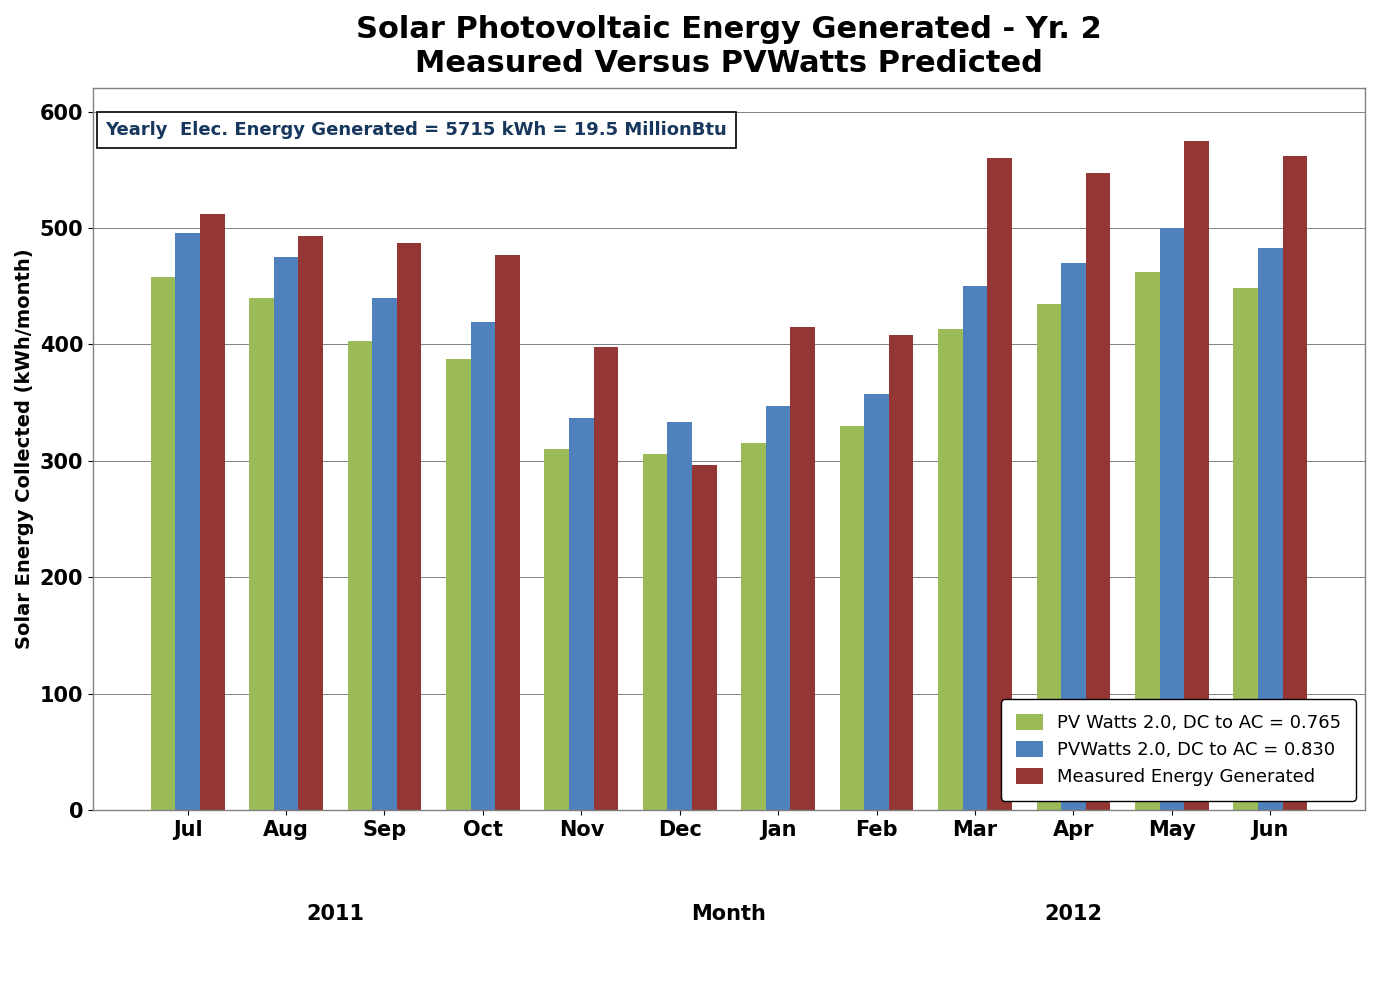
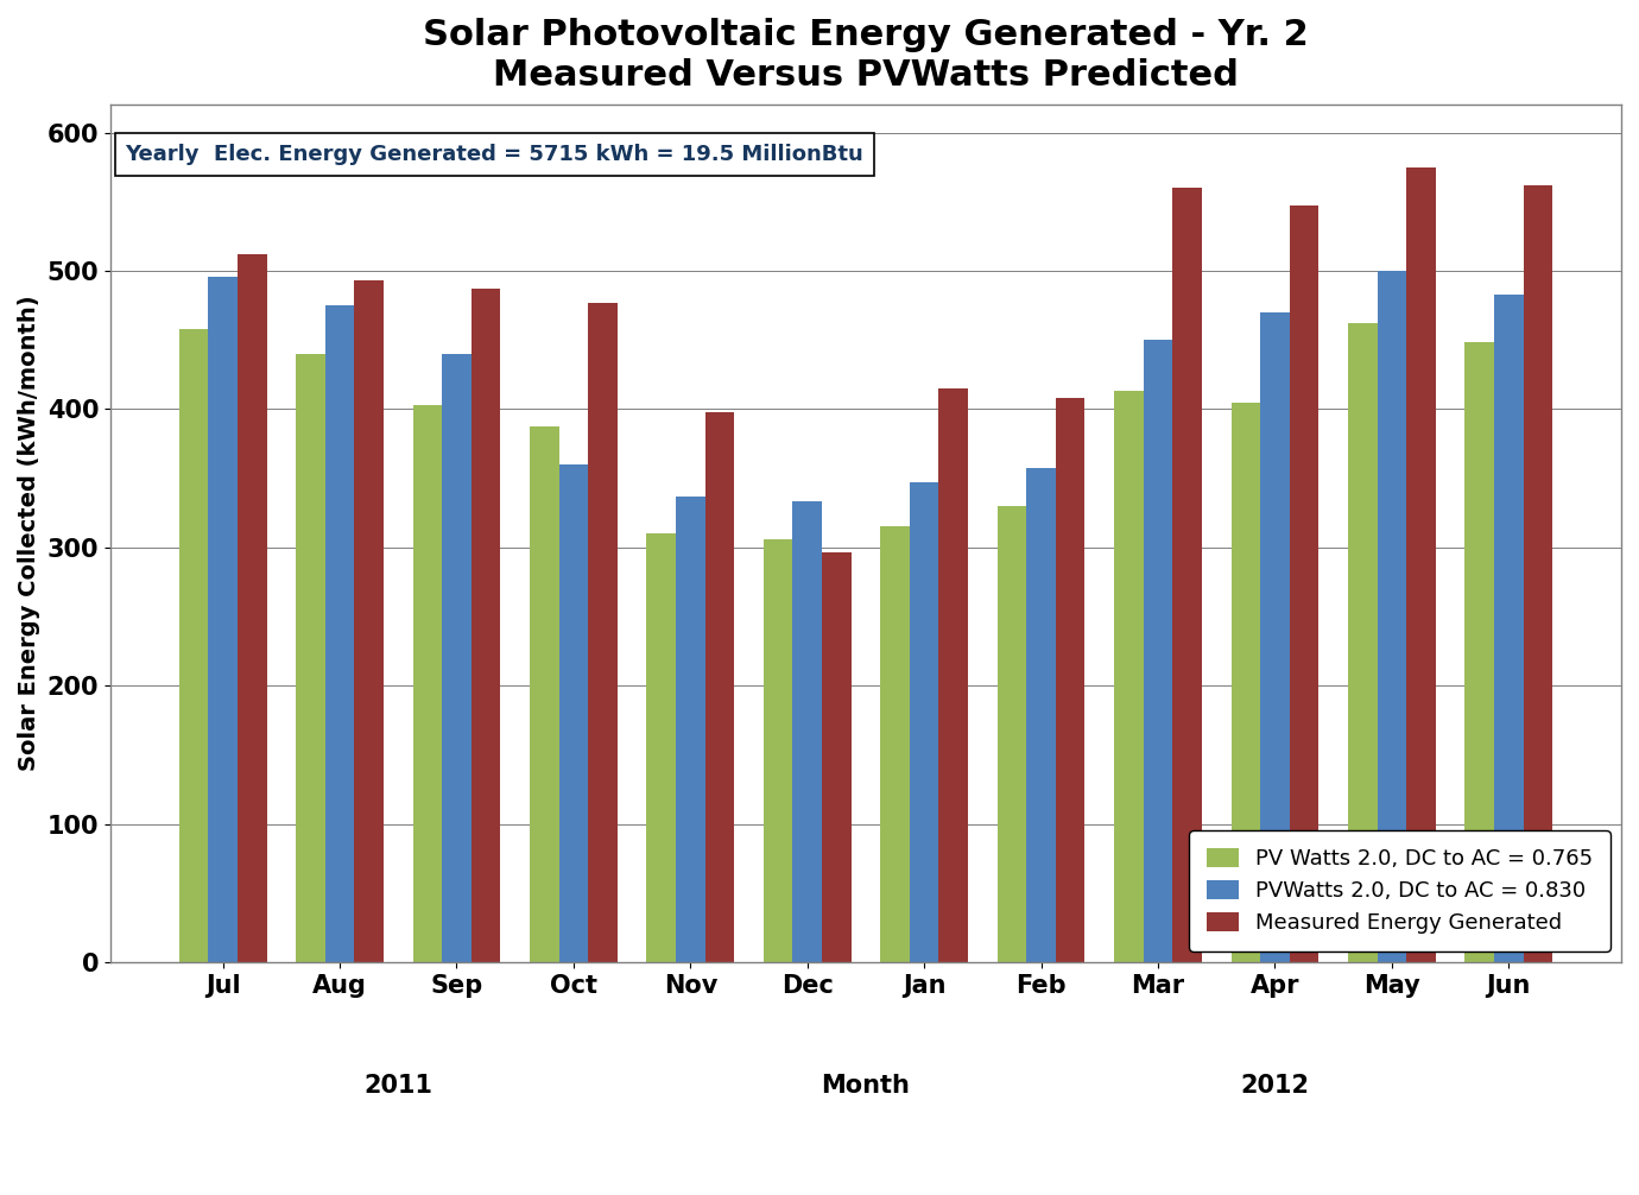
PVWatts 2.0, DC to AC = 0.830/Oct: 419 -> 360
PV Watts 2.0, DC to AC = 0.765/Apr: 435 -> 405
